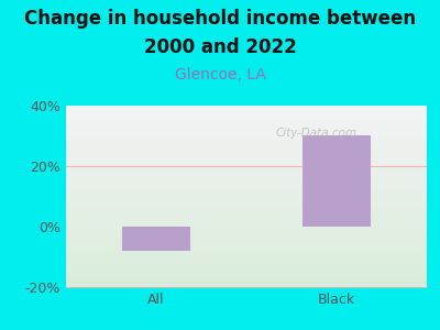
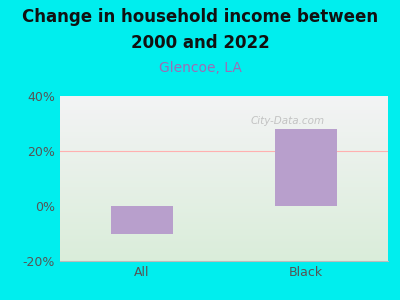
All: -8% -> -10%
Black: 30% -> 28%
